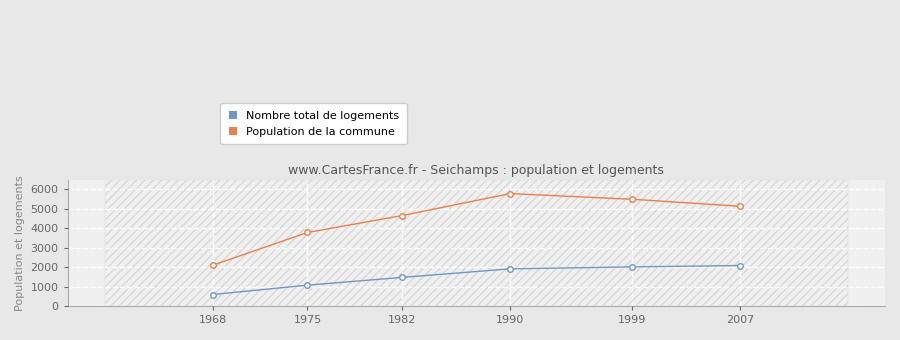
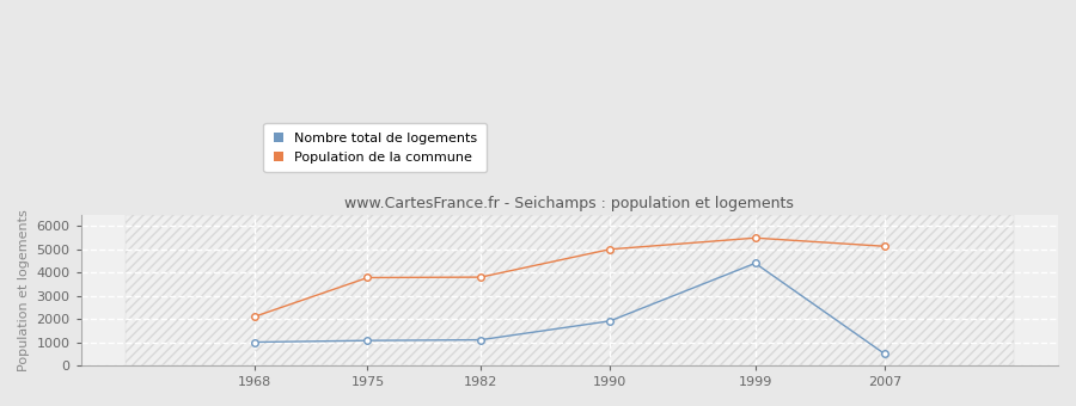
Nombre total de logements/1968: 600 -> 1000
Nombre total de logements/1982: 1500 -> 1100
Population de la commune/1982: 4600 -> 3800
Population de la commune/1990: 5800 -> 5000
Nombre total de logements/1999: 2000 -> 4400
Nombre total de logements/2007: 2100 -> 500
